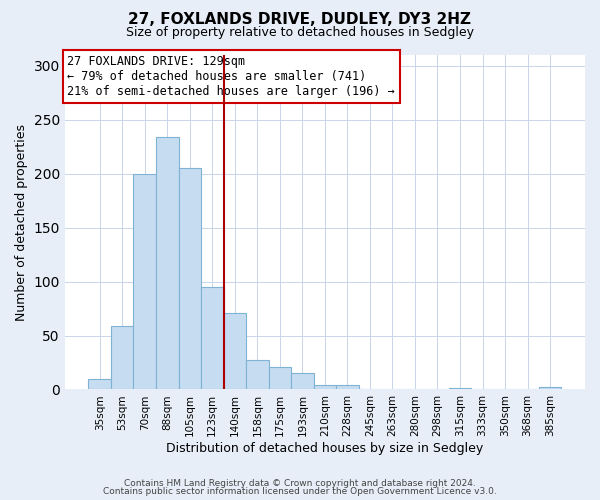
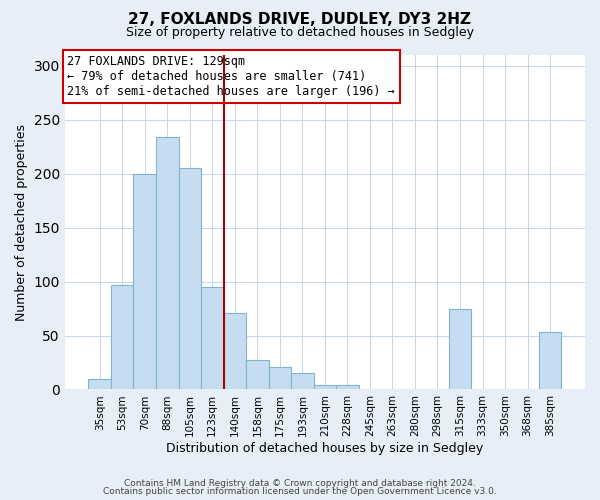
53sqm: 59 -> 97
315sqm: 1 -> 75
385sqm: 2 -> 53
